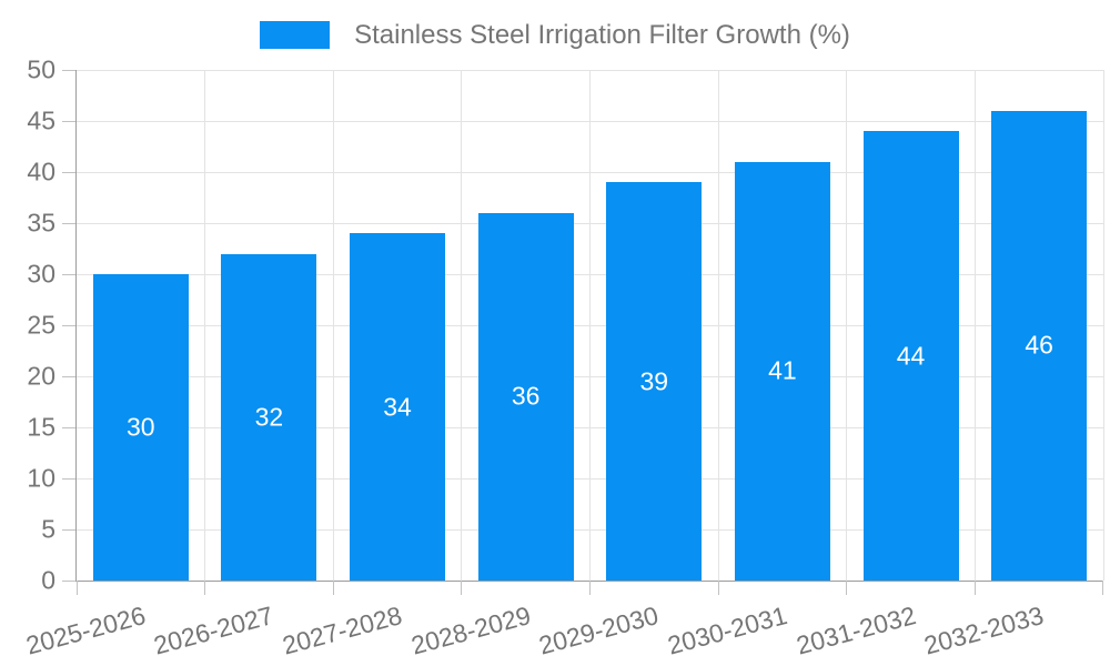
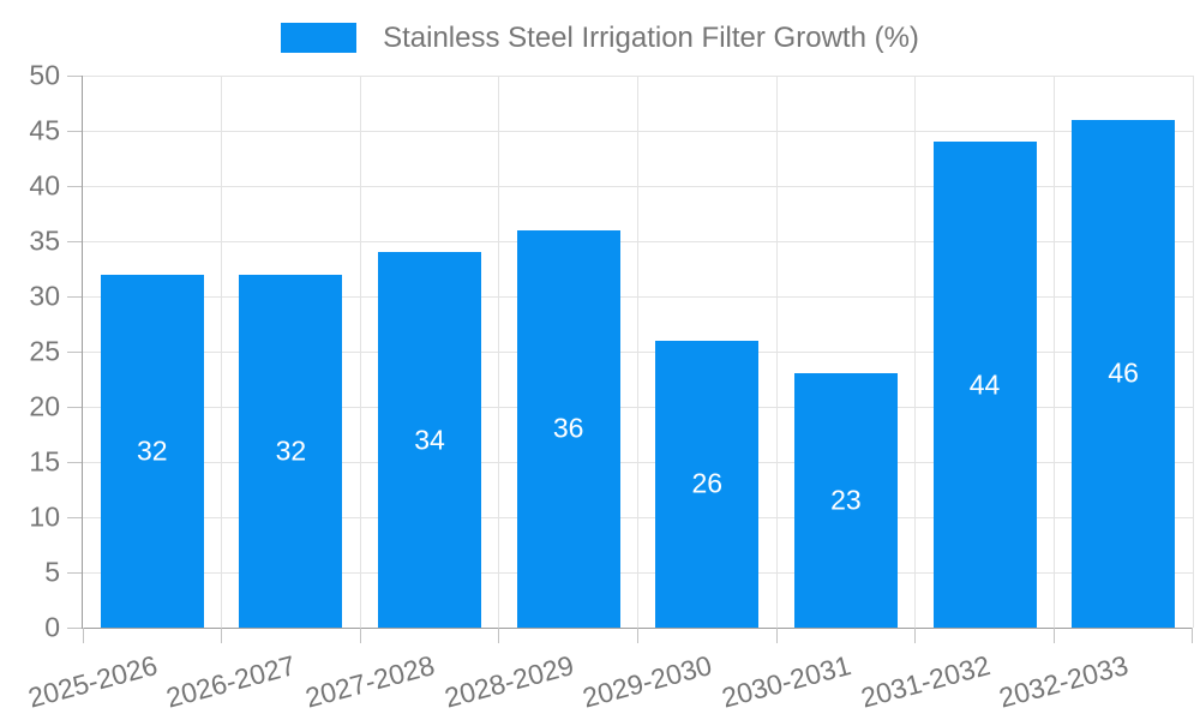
2025-2026: 30 -> 32
2029-2030: 39 -> 26
2030-2031: 41 -> 23
